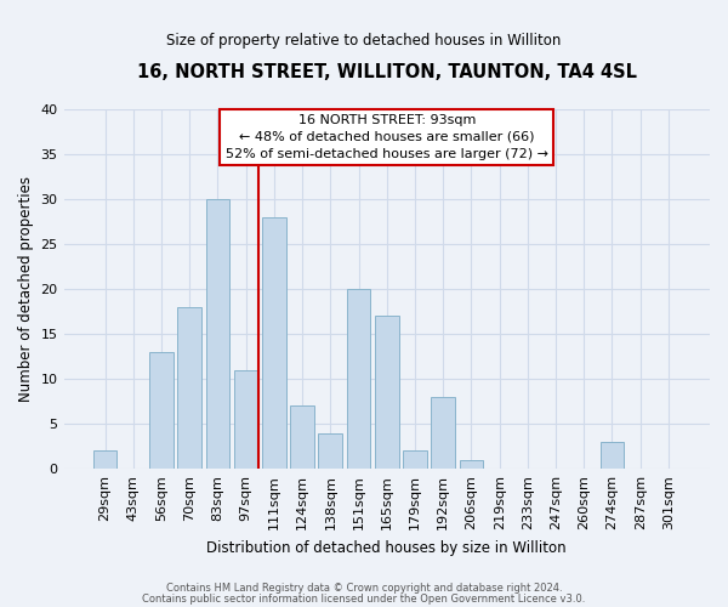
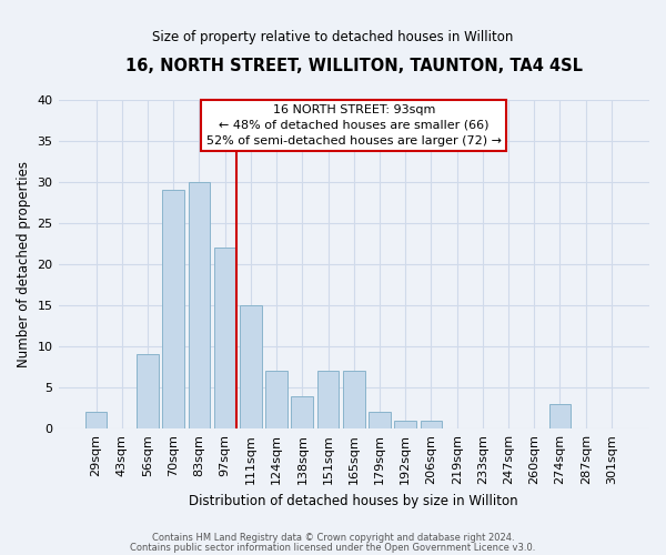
56sqm: 13 -> 9
70sqm: 18 -> 29
97sqm: 11 -> 22
111sqm: 28 -> 15
151sqm: 20 -> 7
165sqm: 17 -> 7
192sqm: 8 -> 1
